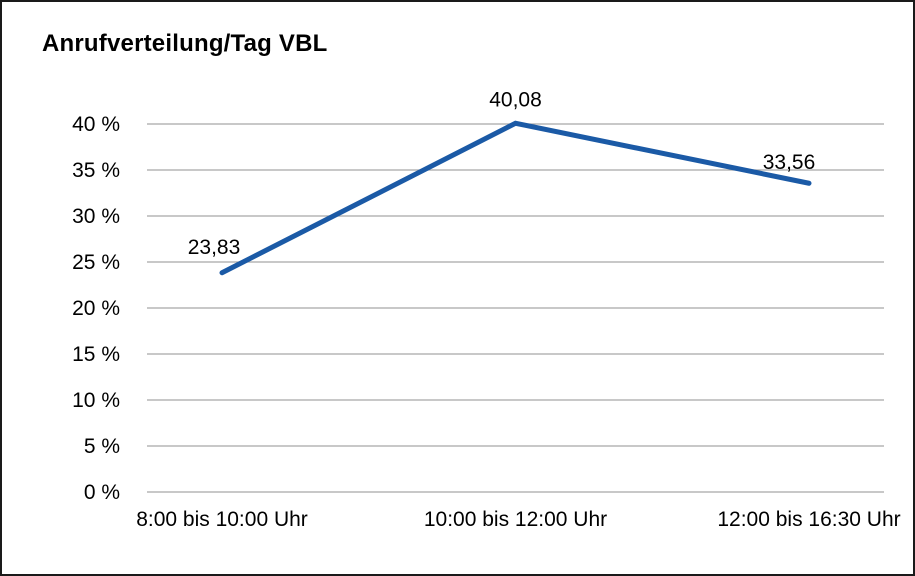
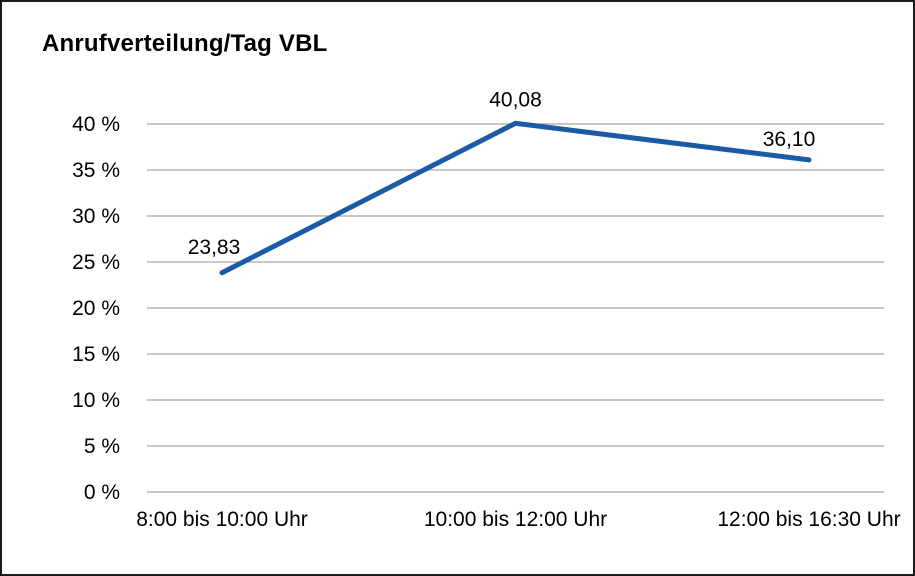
12:00 bis 16:30 Uhr: 33,56 -> 36,10
